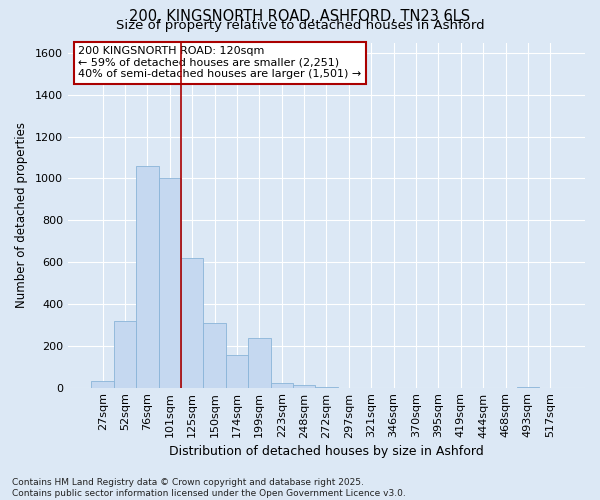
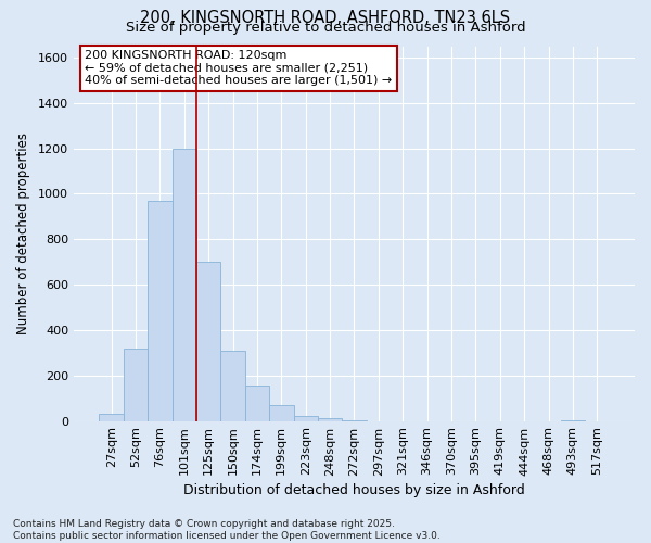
76sqm: 1060 -> 970
101sqm: 1000 -> 1200
125sqm: 620 -> 700
199sqm: 235 -> 70
